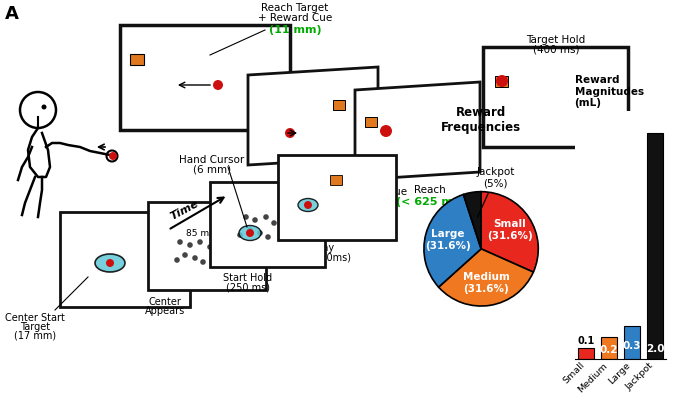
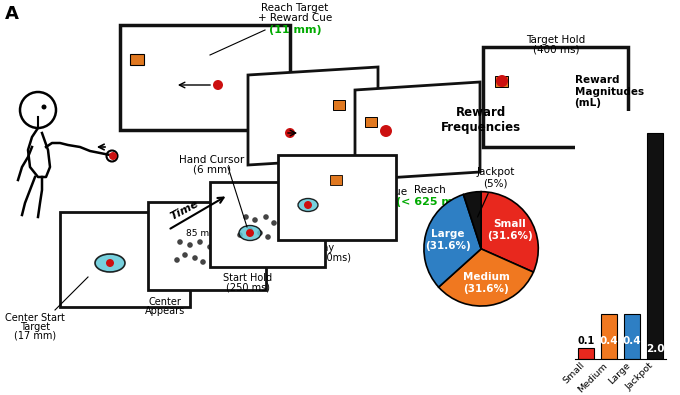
Reward Magnitudes (mL)/Medium: 0.2 -> 0.4
Reward Magnitudes (mL)/Large: 0.3 -> 0.4
